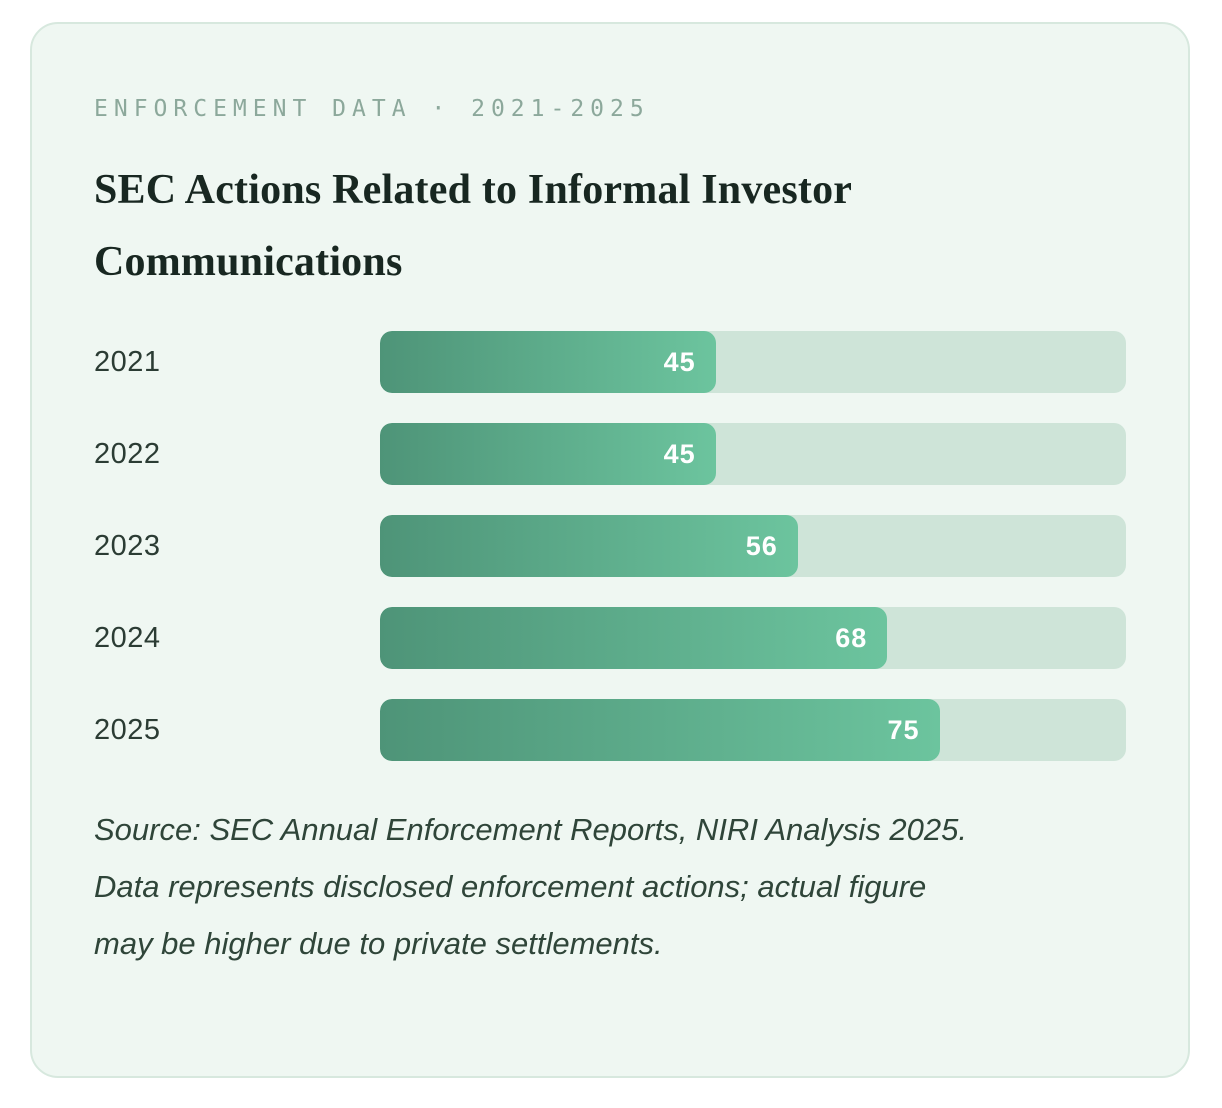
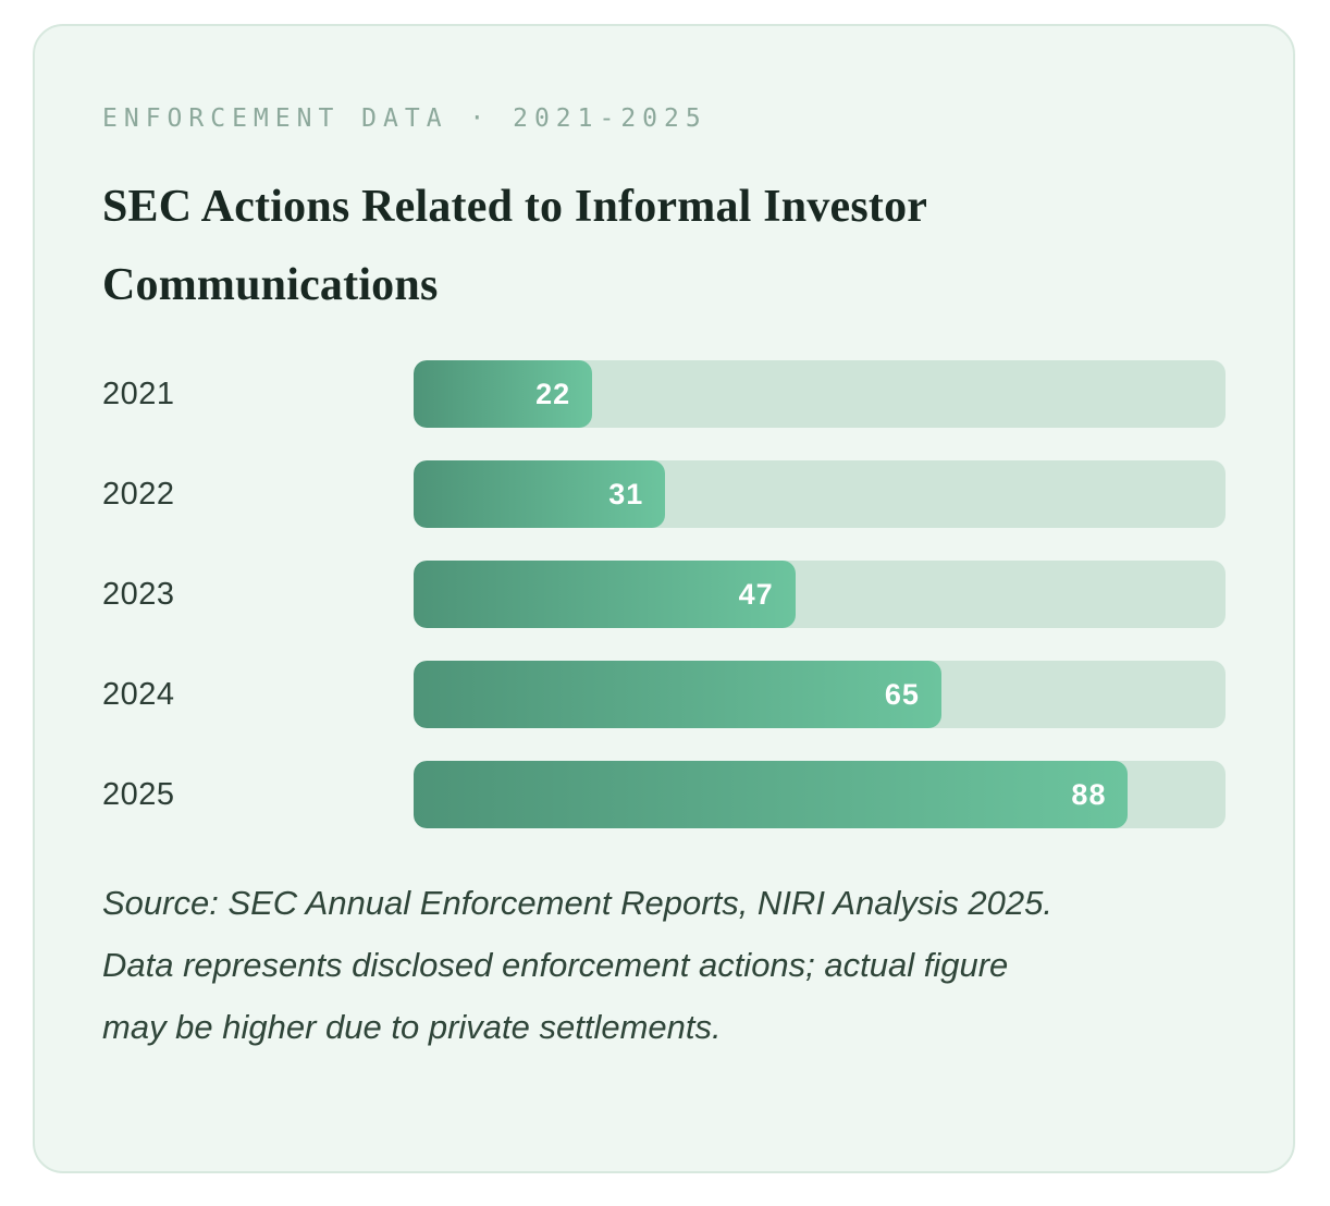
2021: 45 -> 22
2022: 45 -> 31
2023: 56 -> 47
2024: 68 -> 65
2025: 75 -> 88
